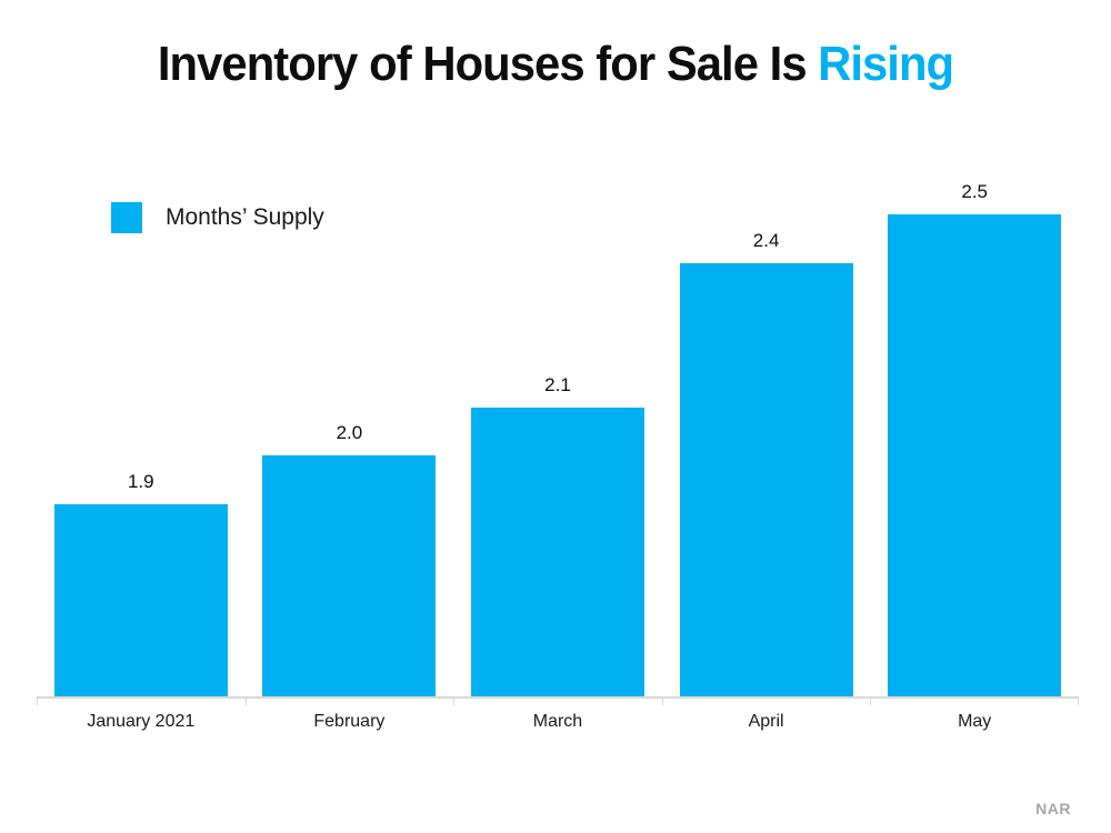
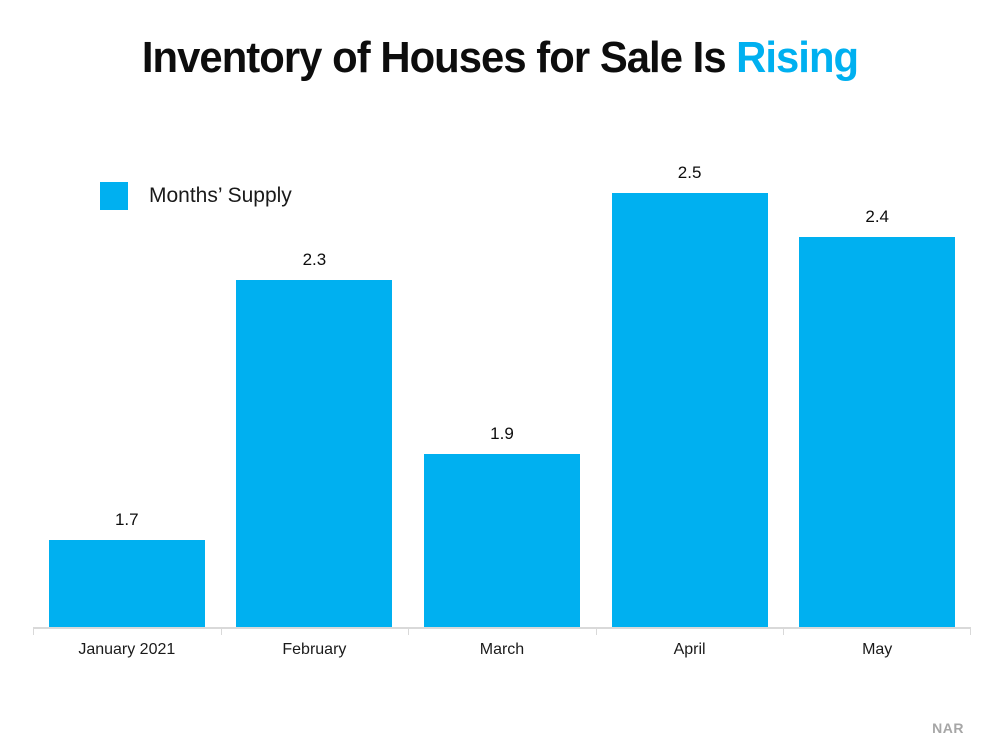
January 2021: 1.9 -> 1.7
February: 2.0 -> 2.3
March: 2.1 -> 1.9
April: 2.4 -> 2.5
May: 2.5 -> 2.4
